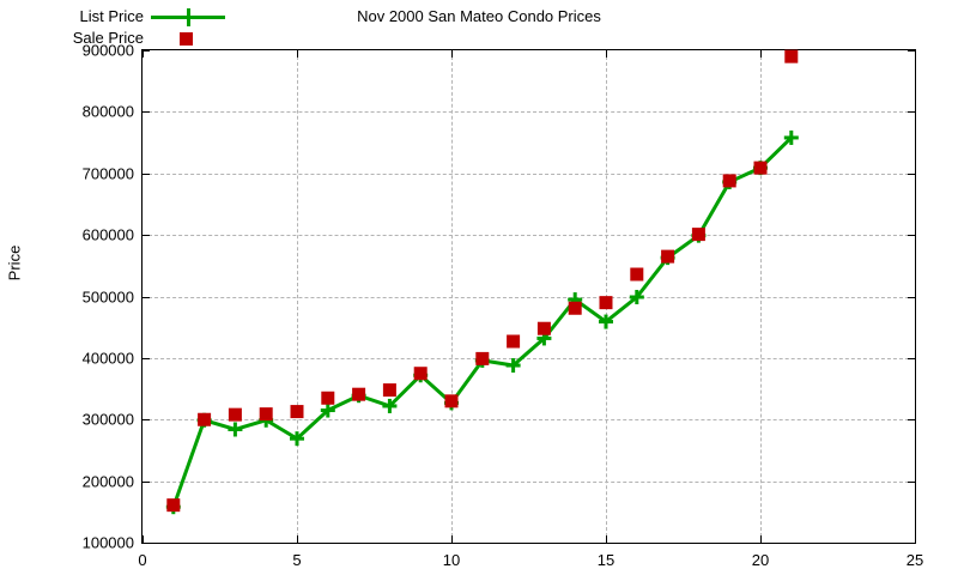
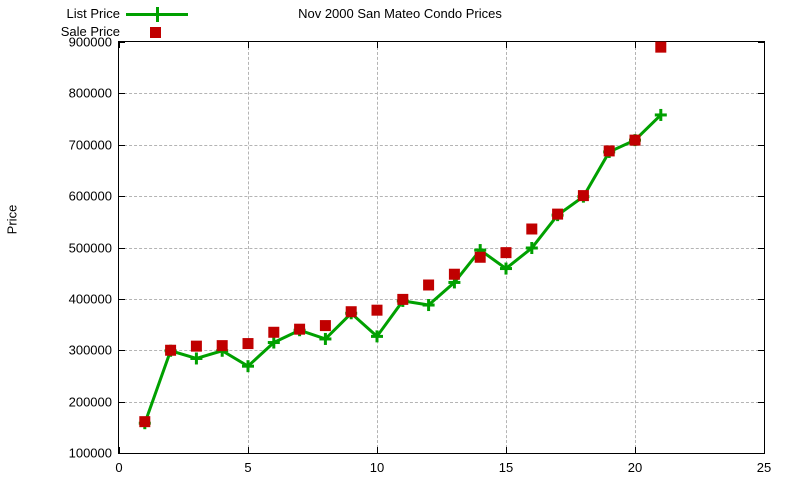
Sale Price/10: 330000 -> 380000
